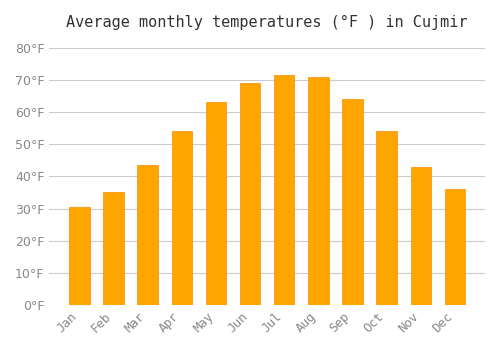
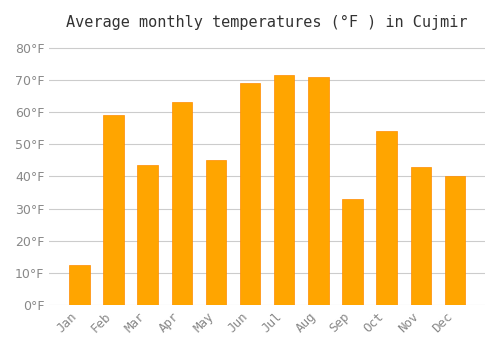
Jan: 30.5°F -> 12.5°F
Feb: 35.0°F -> 59.0°F
Apr: 54.0°F -> 63.0°F
May: 63.0°F -> 45.0°F
Sep: 64.0°F -> 33.0°F
Dec: 36.0°F -> 40.0°F
